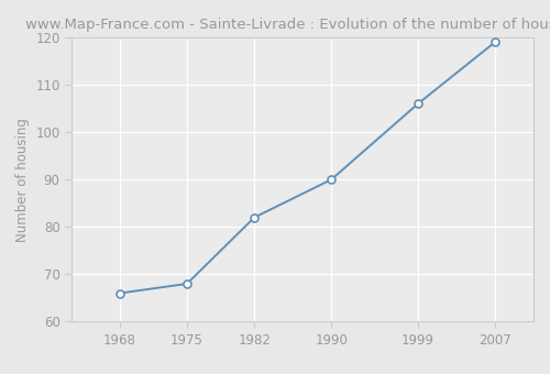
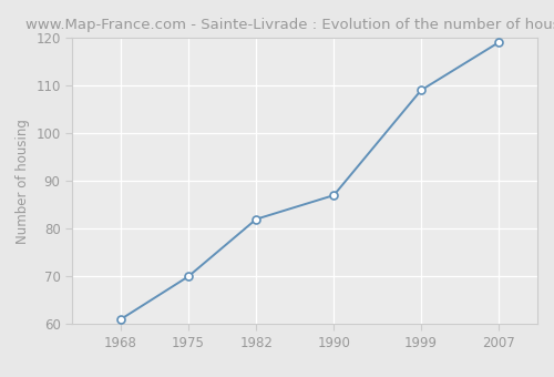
1968: 66 -> 61
1975: 68 -> 70
1990: 90 -> 87
1999: 106 -> 109
